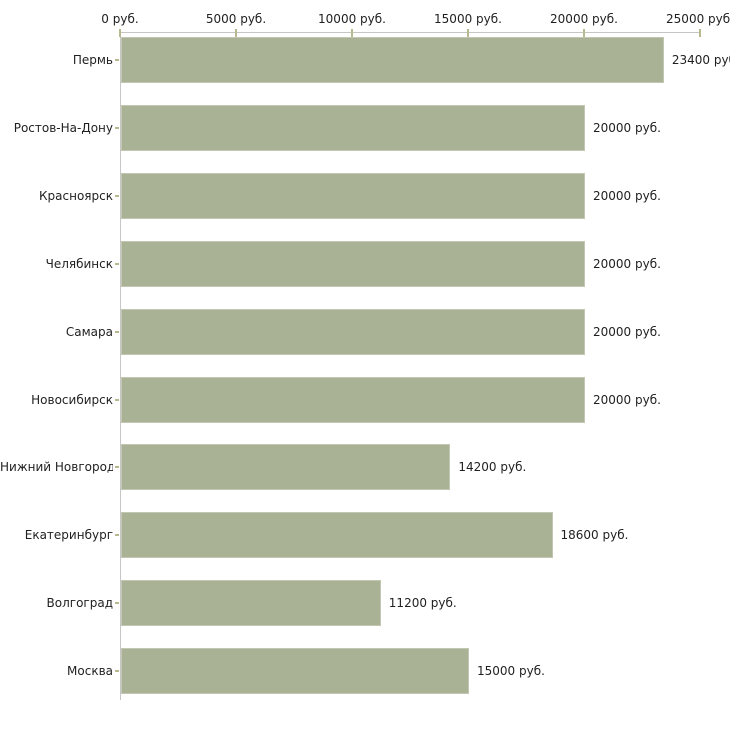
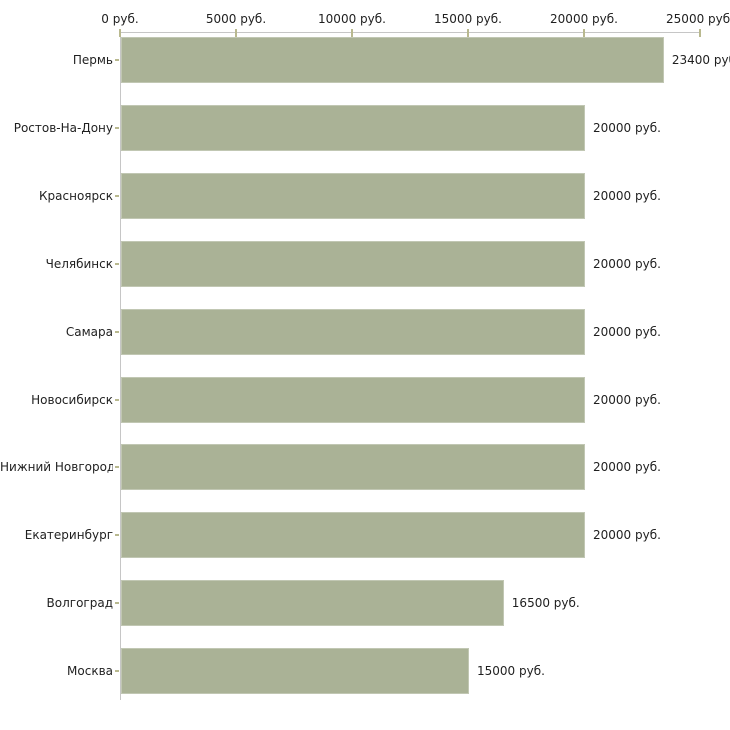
Нижний Новгород: 14200 -> 20000
Екатеринбург: 18600 -> 20000
Волгоград: 11200 -> 16500
